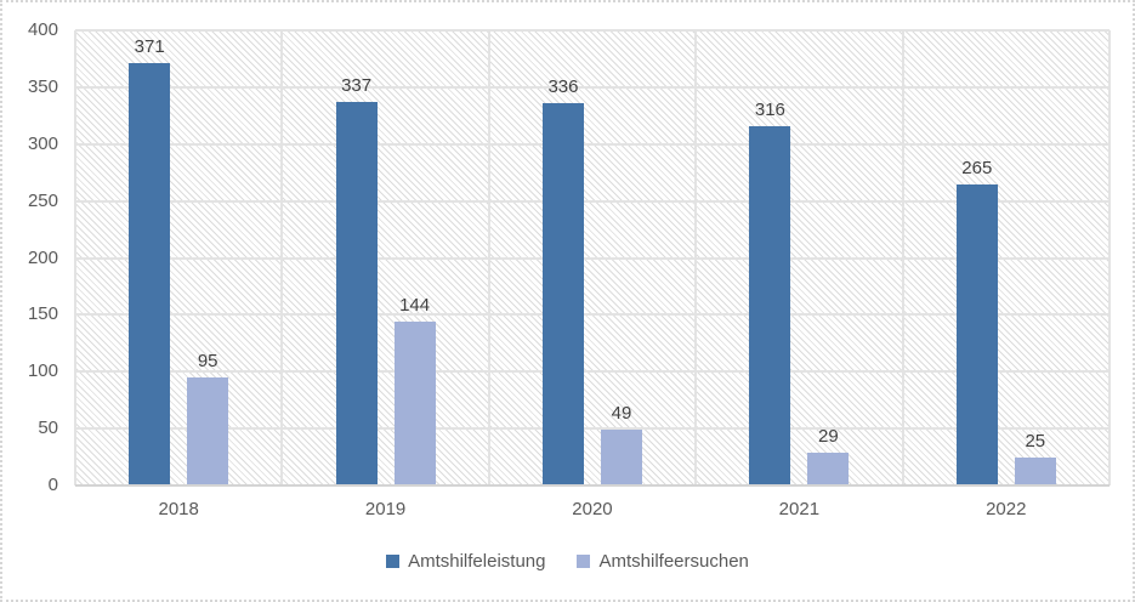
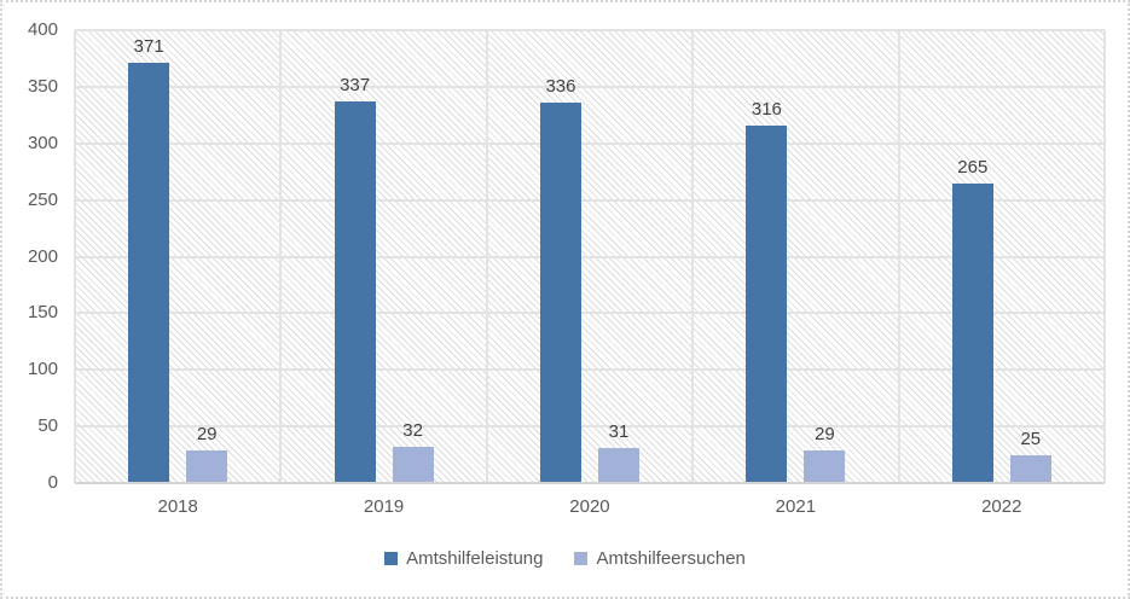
Amtshilfeersuchen/2018: 95 -> 29
Amtshilfeersuchen/2019: 144 -> 32
Amtshilfeersuchen/2020: 49 -> 31
